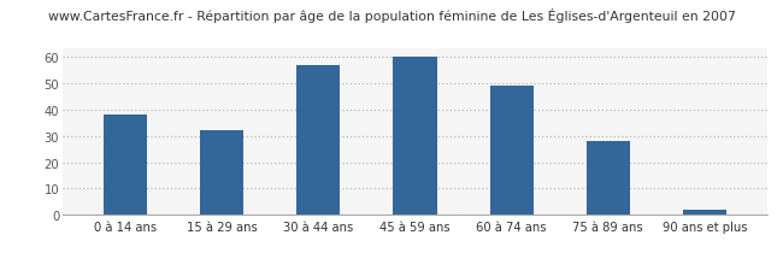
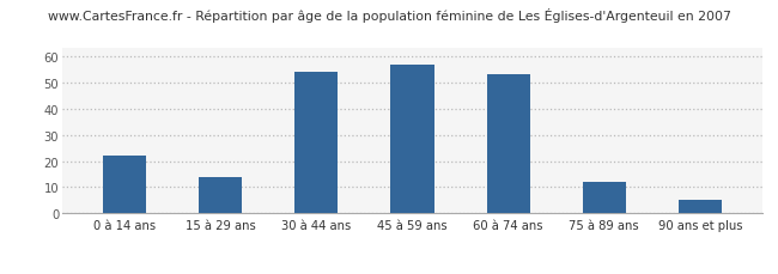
0 à 14 ans: 38 -> 22
15 à 29 ans: 32 -> 14
30 à 44 ans: 57 -> 54
45 à 59 ans: 60 -> 57
60 à 74 ans: 49 -> 53
75 à 89 ans: 28 -> 12
90 ans et plus: 2 -> 5
